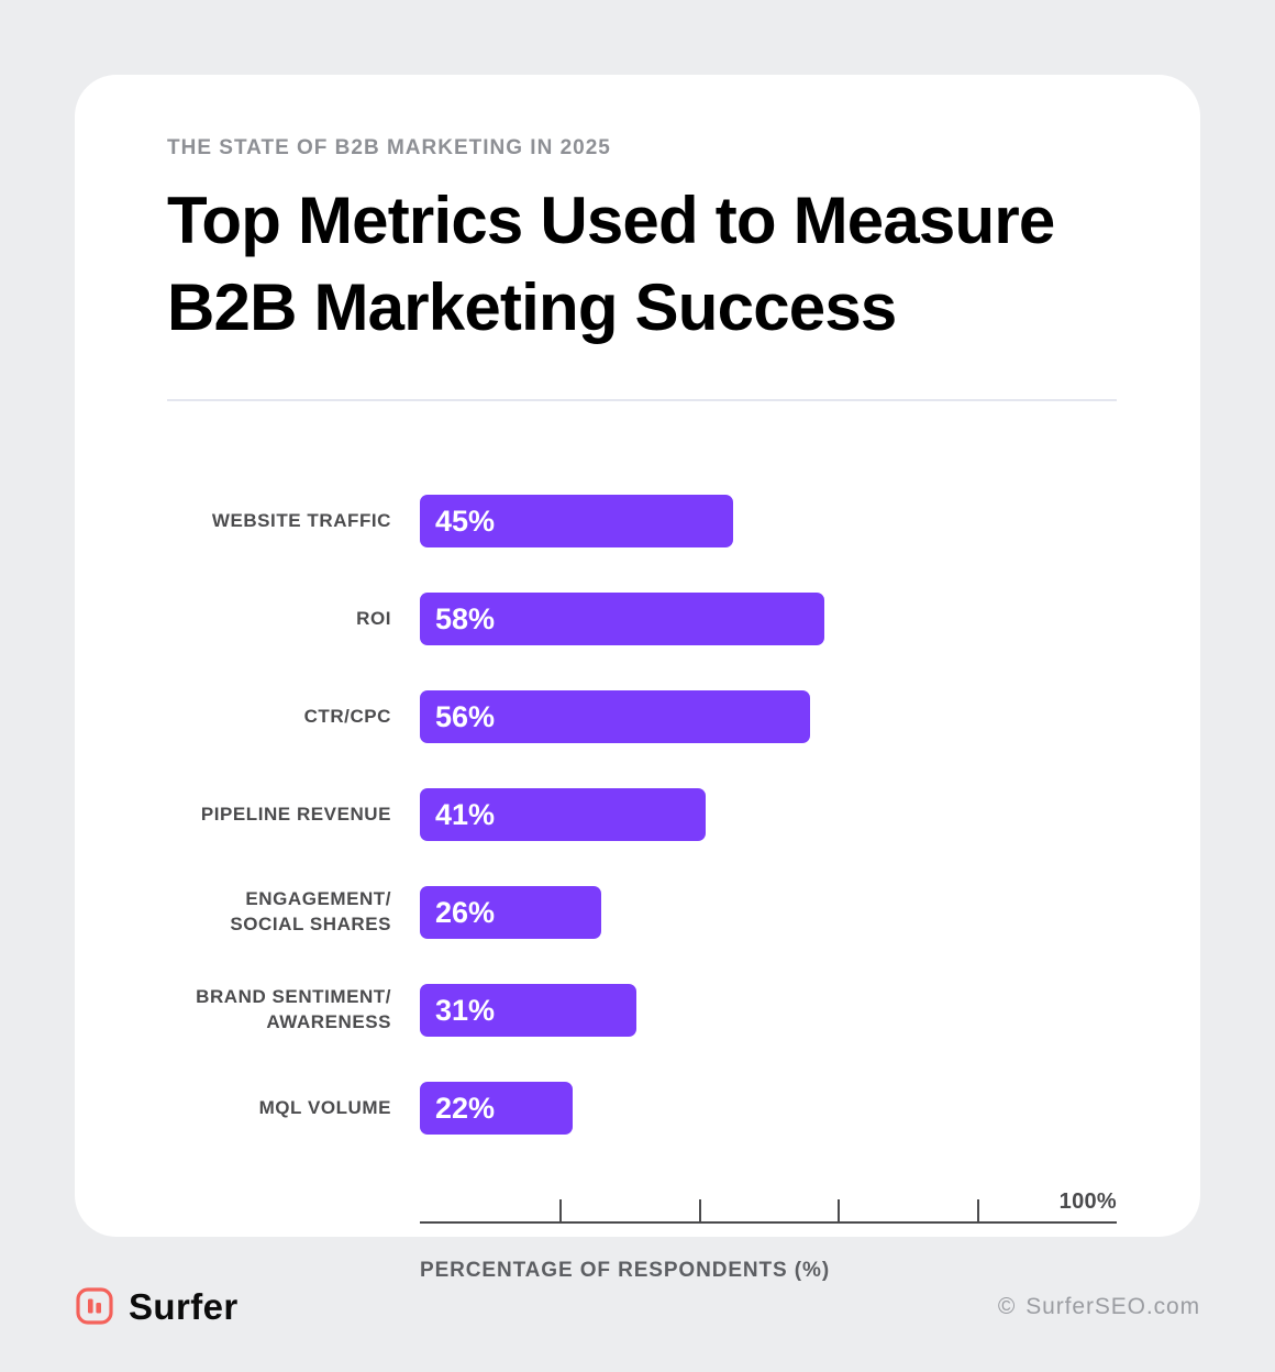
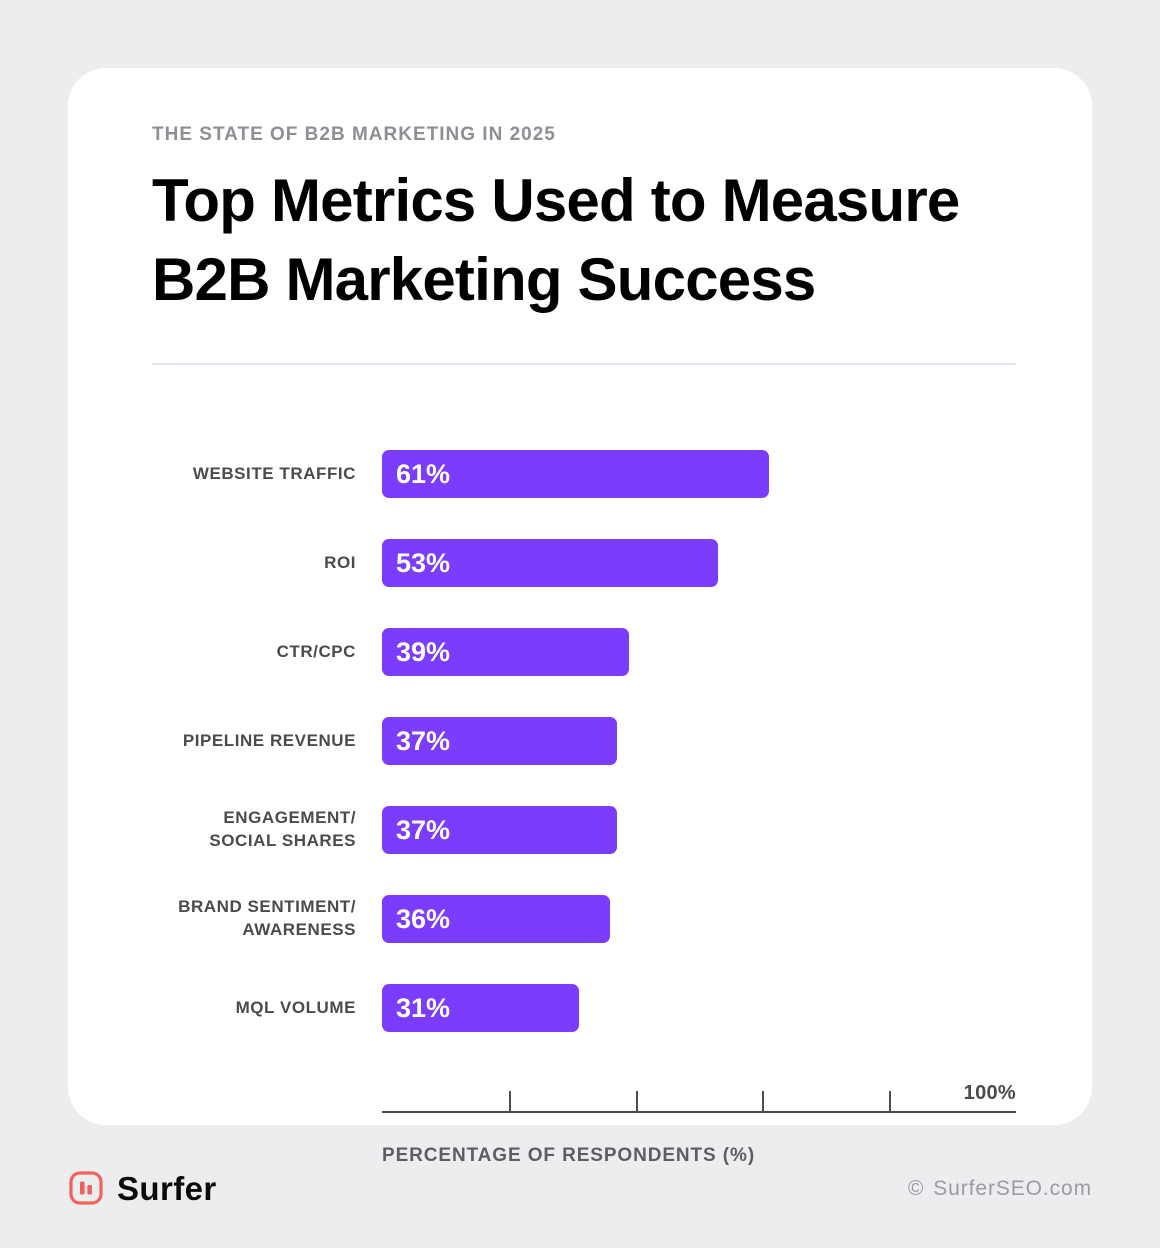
Website Traffic: 45% -> 61%
ROI: 58% -> 53%
CTR/CPC: 56% -> 39%
Pipeline Revenue: 41% -> 37%
Engagement/ Social Shares: 26% -> 37%
Brand Sentiment/ Awareness: 31% -> 36%
MQL Volume: 22% -> 31%
